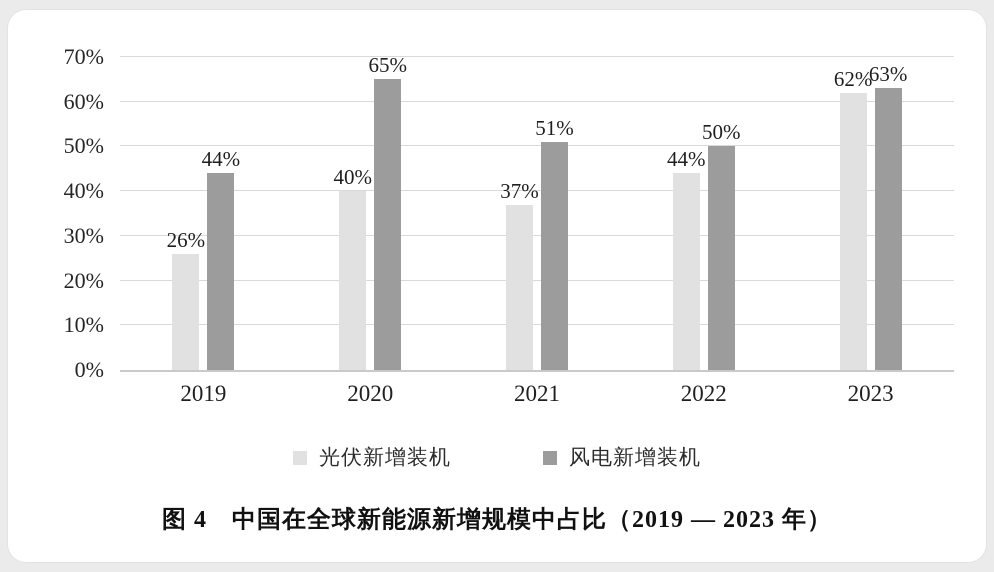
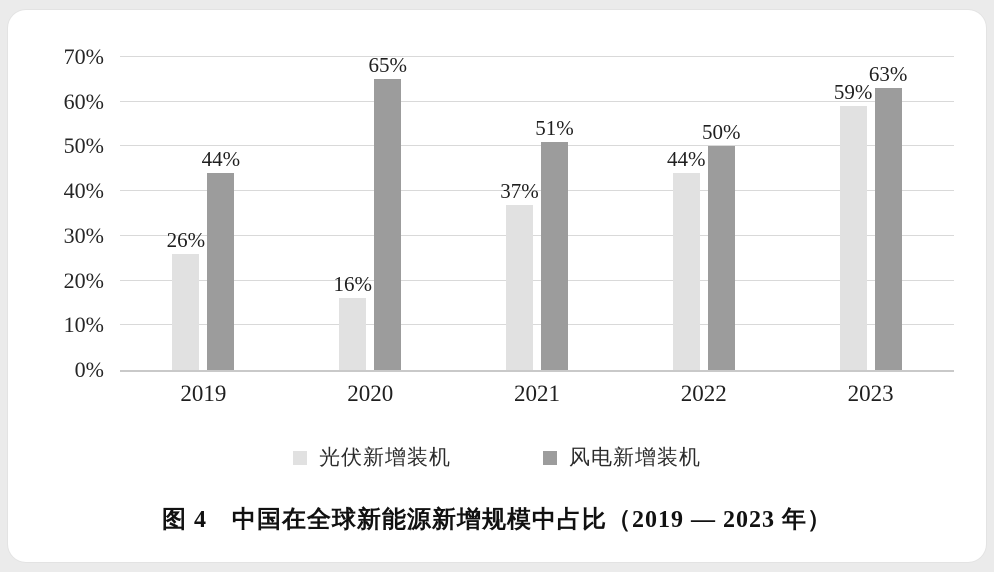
光伏新增装机/2020: 40% -> 16%
光伏新增装机/2023: 62% -> 59%
